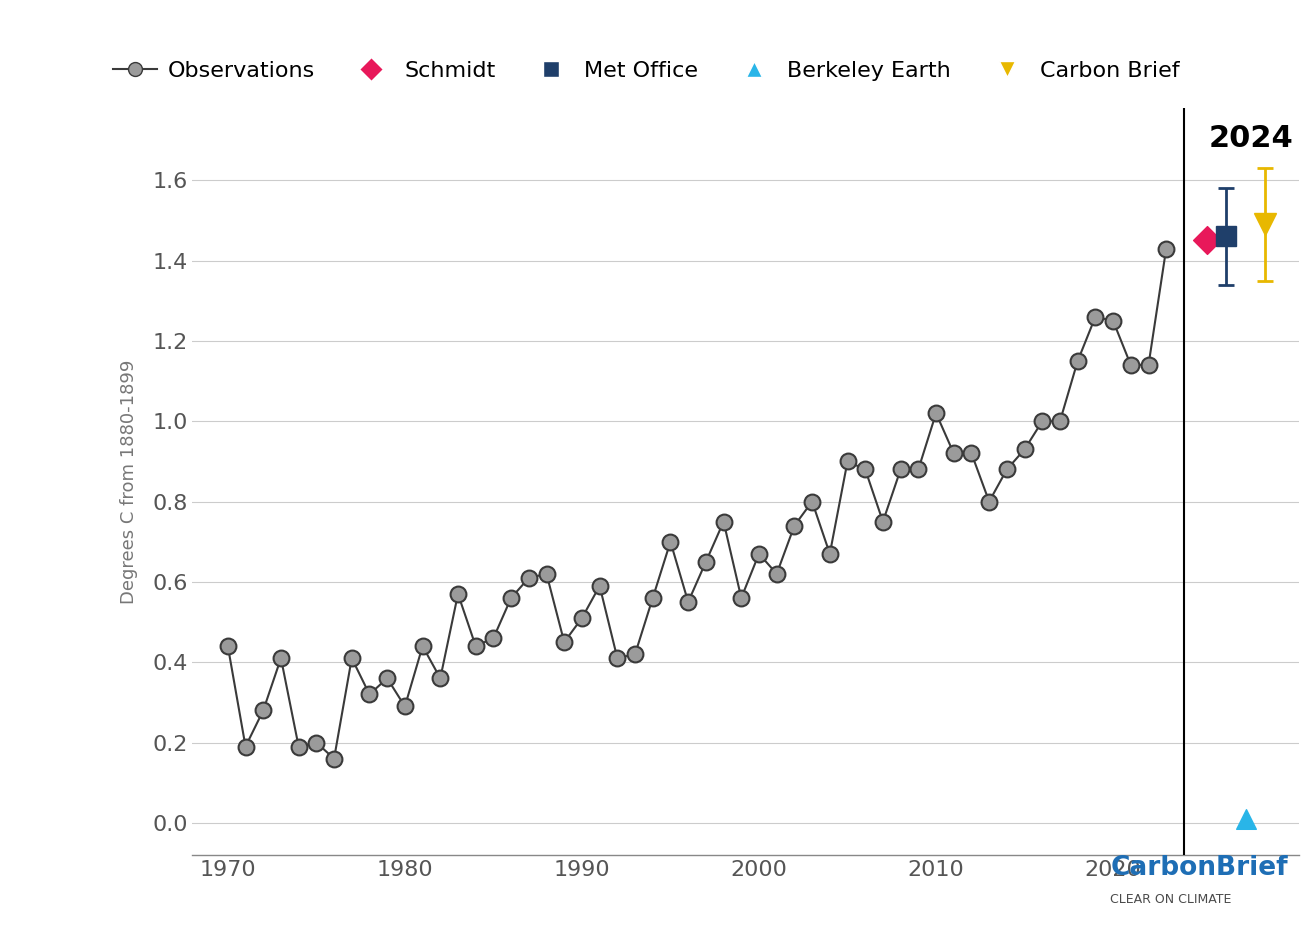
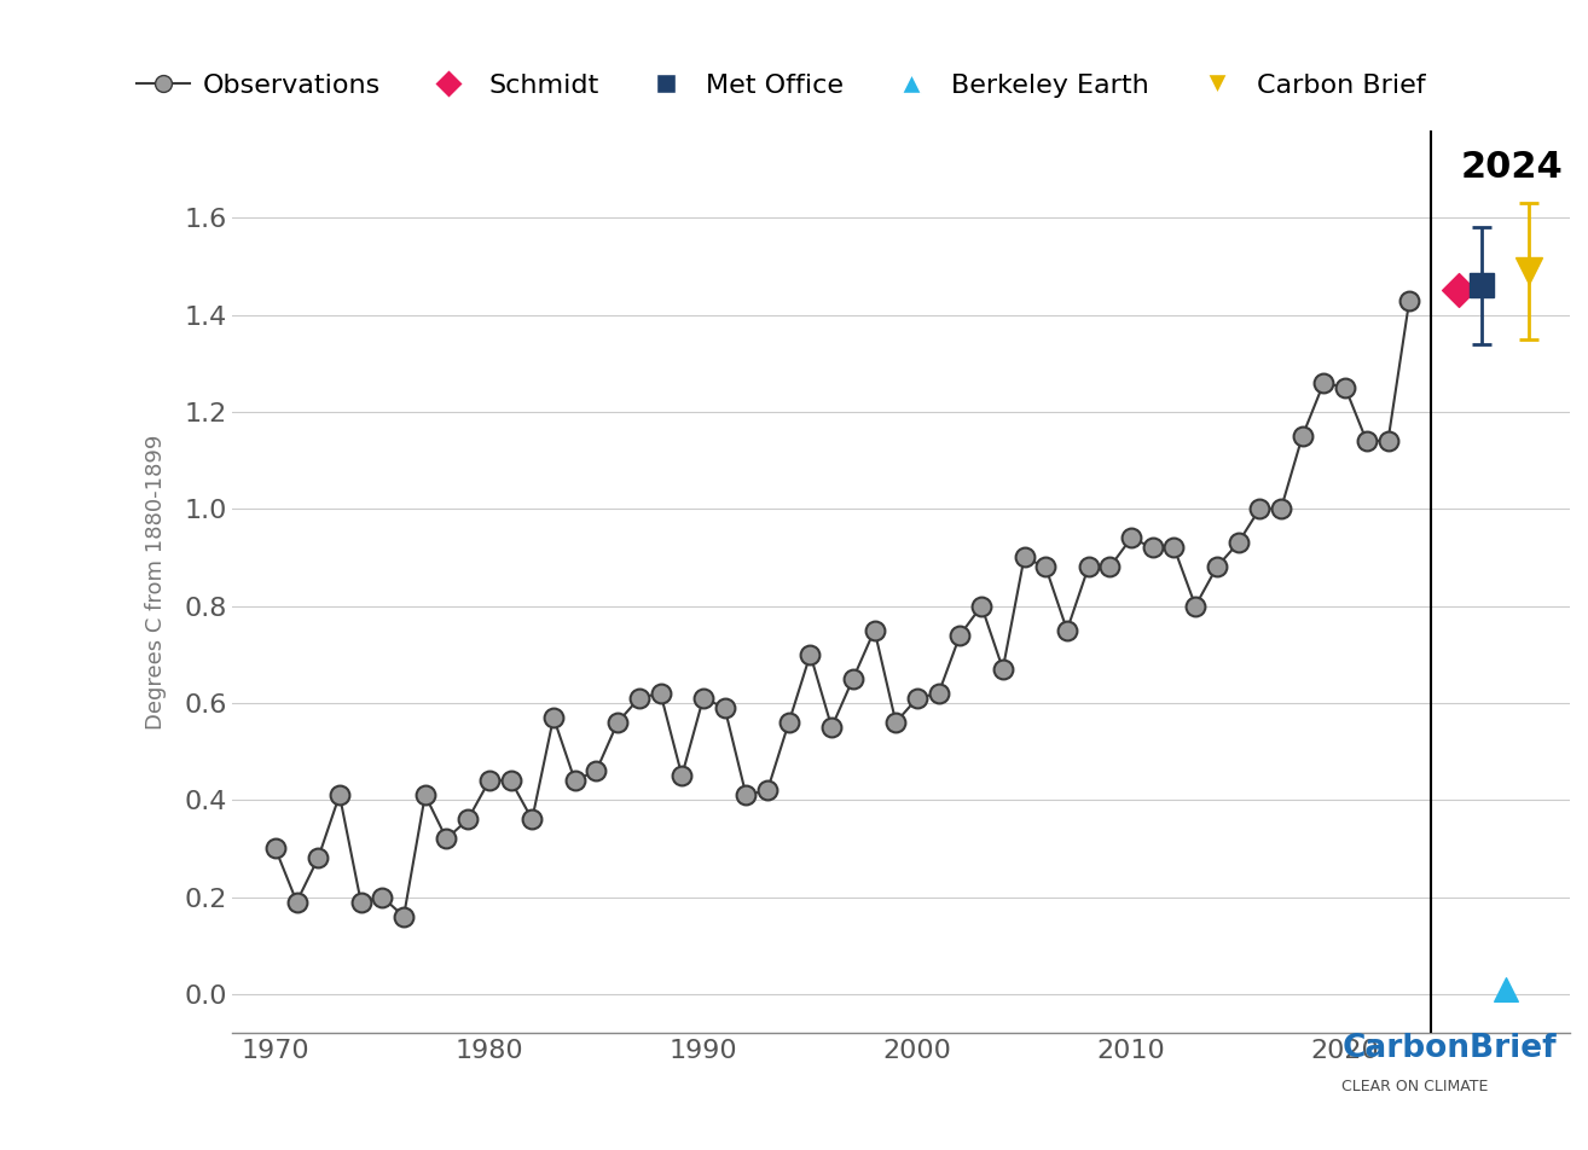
Observations/1970: 0.44 -> 0.30
Observations/1980: 0.29 -> 0.44
Observations/1990: 0.51 -> 0.61
Observations/2000: 0.67 -> 0.61
Observations/2010: 1.02 -> 0.94
